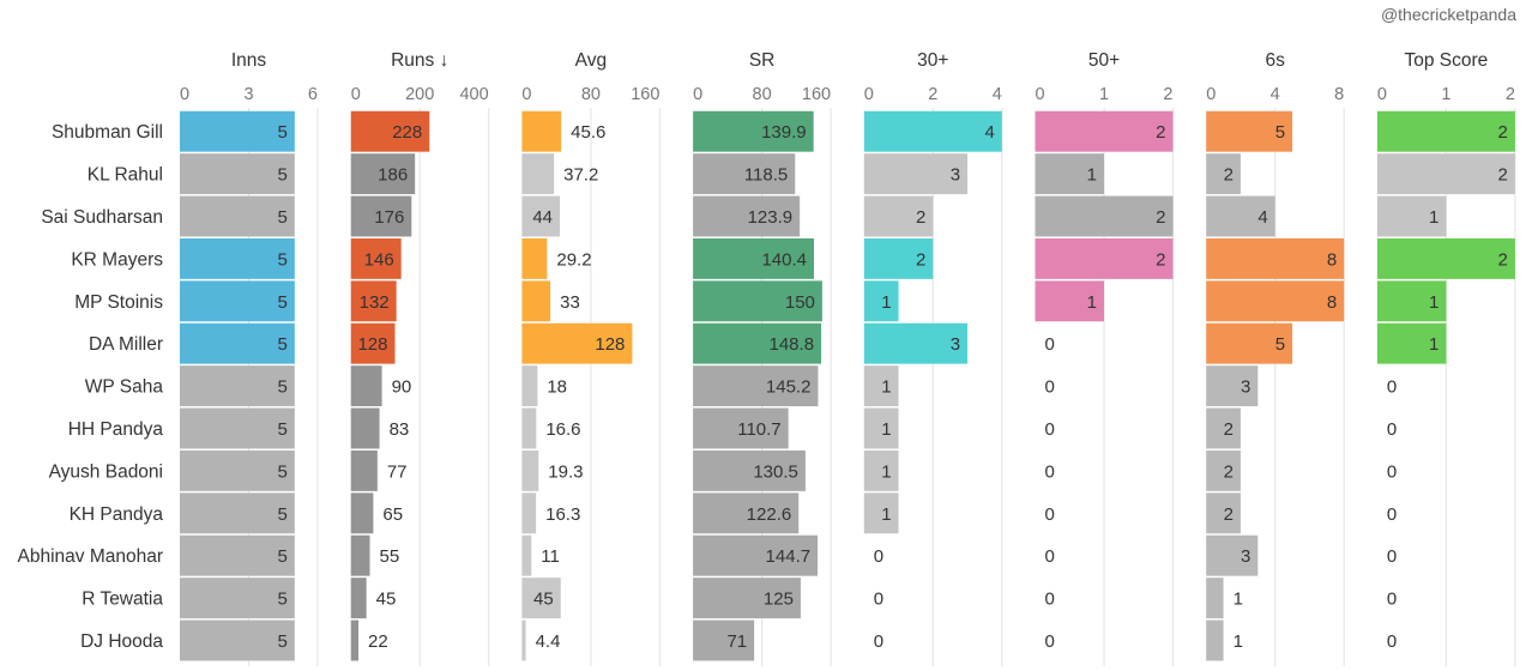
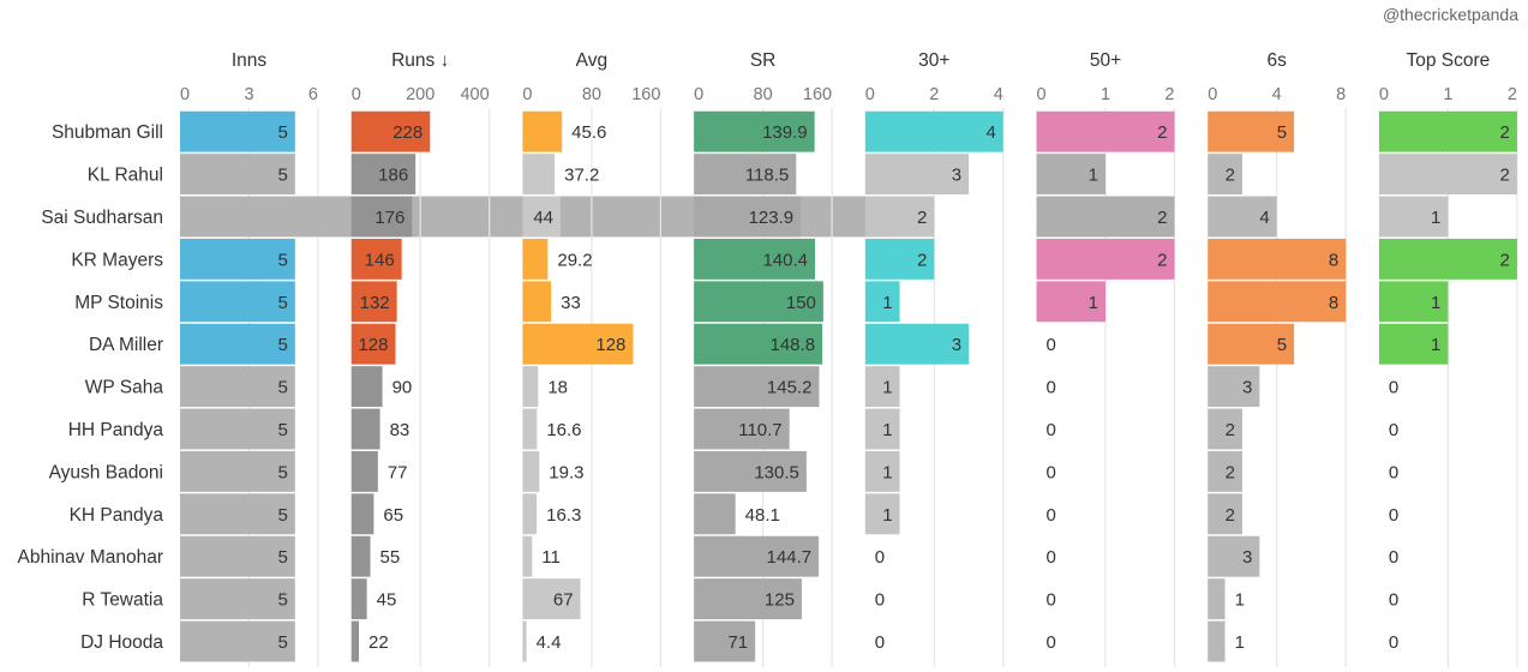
Inns/Sai Sudharsan: 5 -> 31
SR/KH Pandya: 122.6 -> 48.1
Avg/R Tewatia: 45 -> 67
